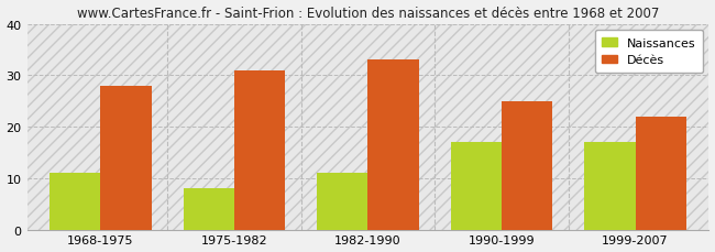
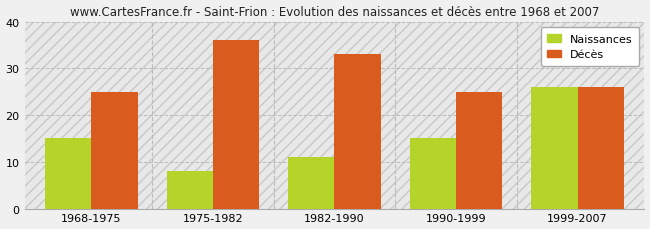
Naissances/1968-1975: 11 -> 15
Décès/1968-1975: 28 -> 25
Décès/1975-1982: 31 -> 36
Naissances/1990-1999: 17 -> 15
Naissances/1999-2007: 17 -> 26
Décès/1999-2007: 22 -> 26
